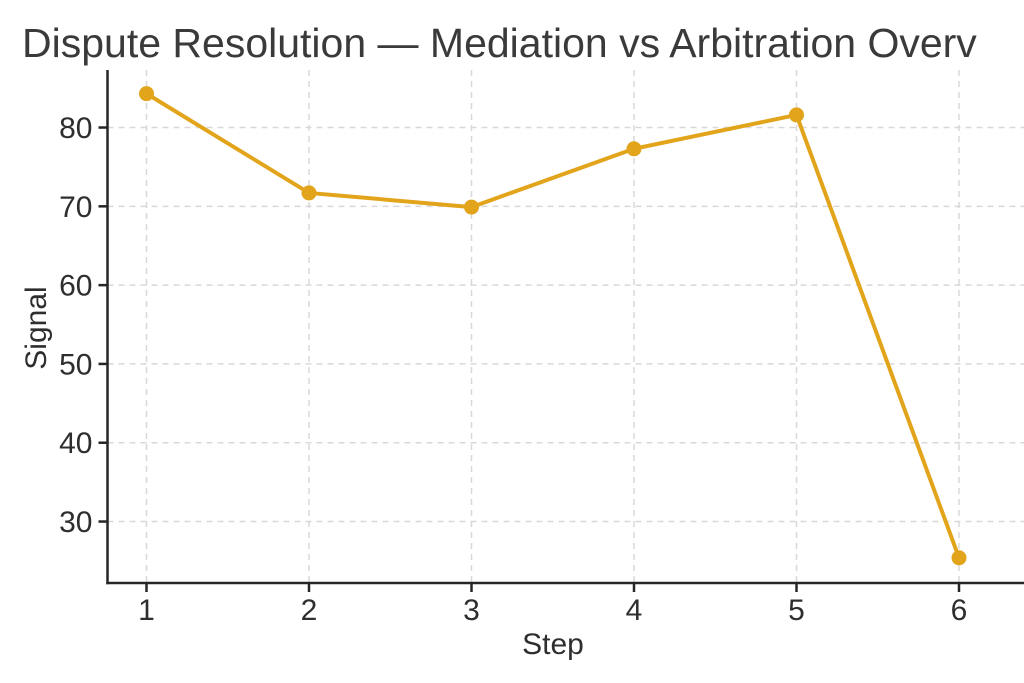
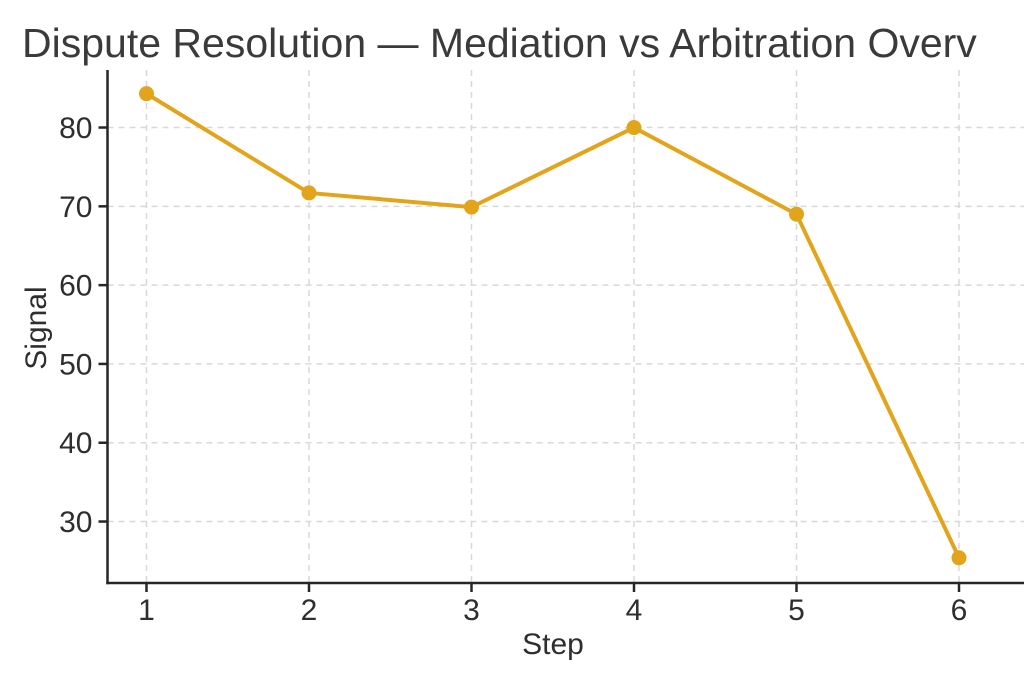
4: 77 -> 80
5: 82 -> 69
